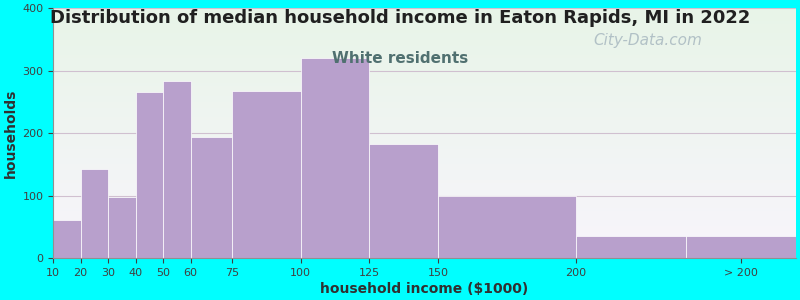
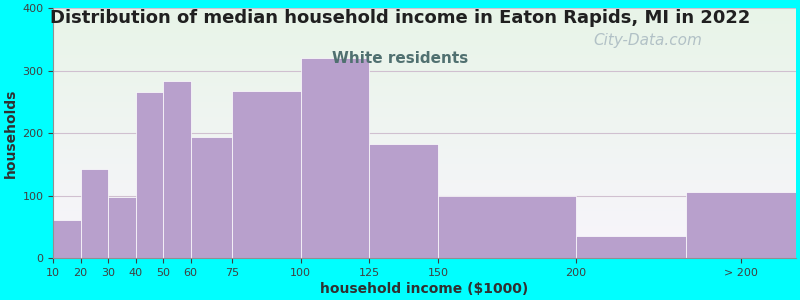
> 200: 35 -> 106
